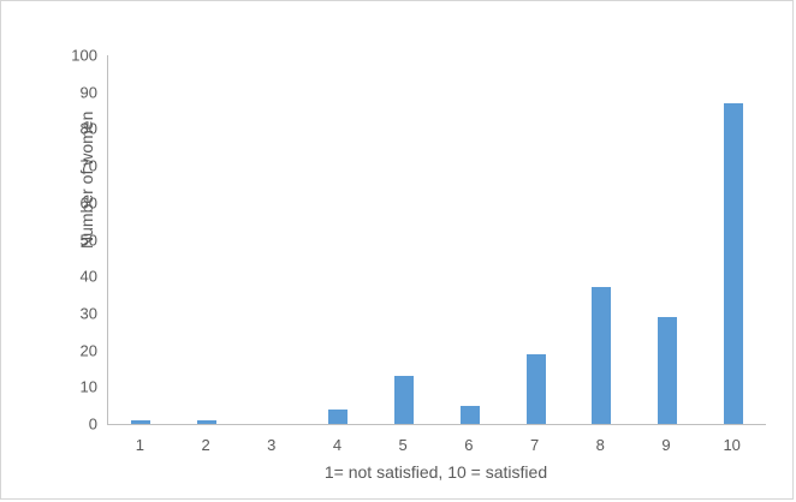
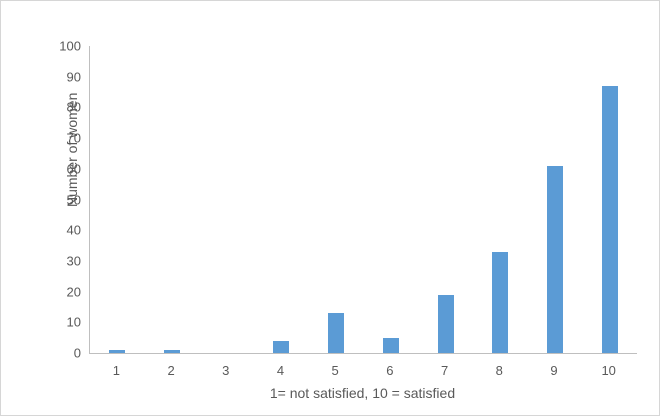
8: 37 -> 33
9: 29 -> 61
